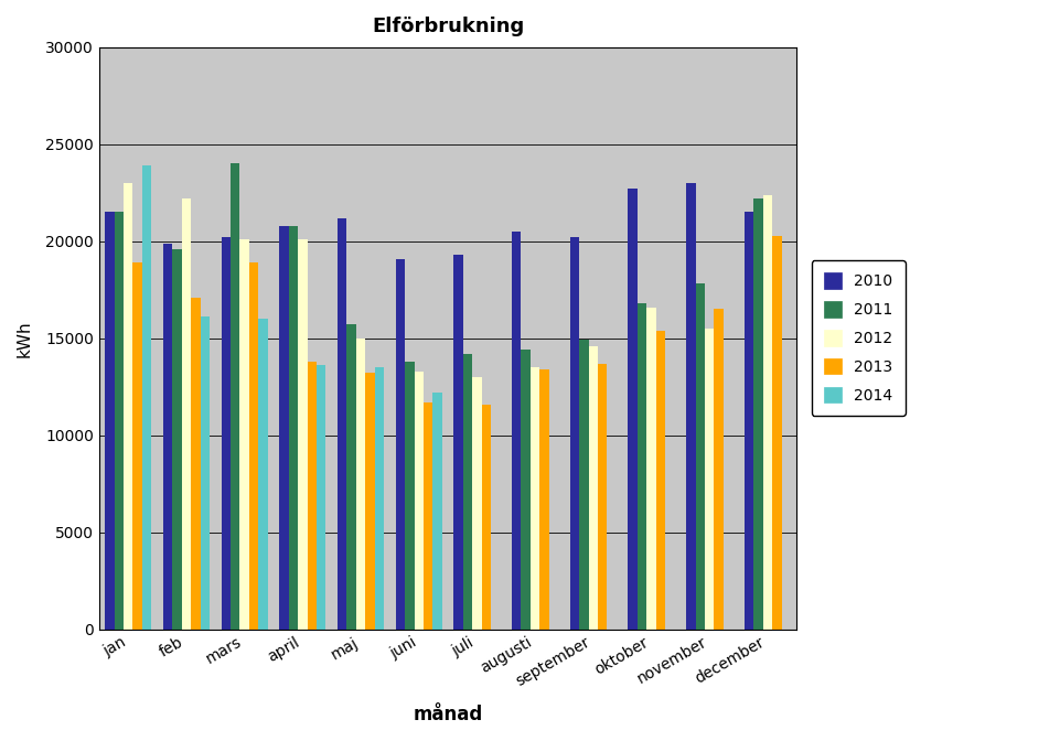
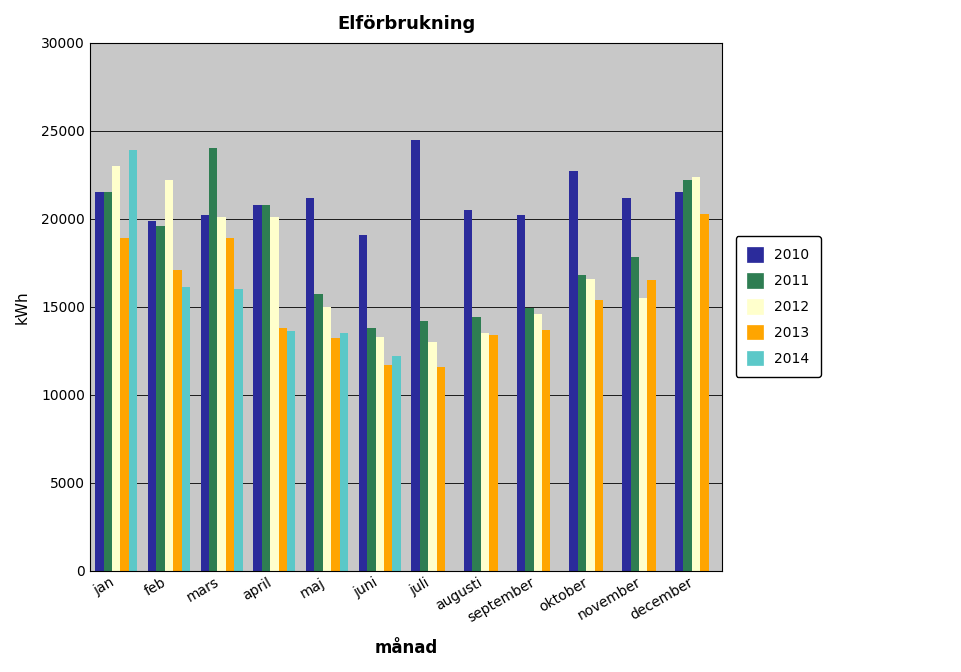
2010/juli: 19300 -> 24500
2010/november: 23000 -> 21200
